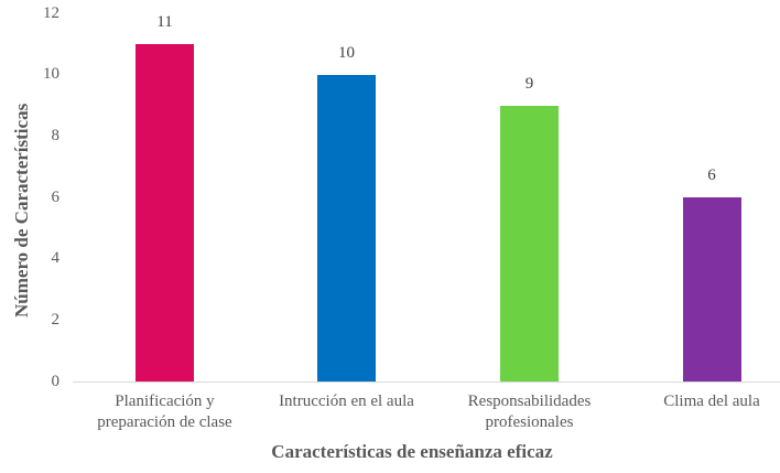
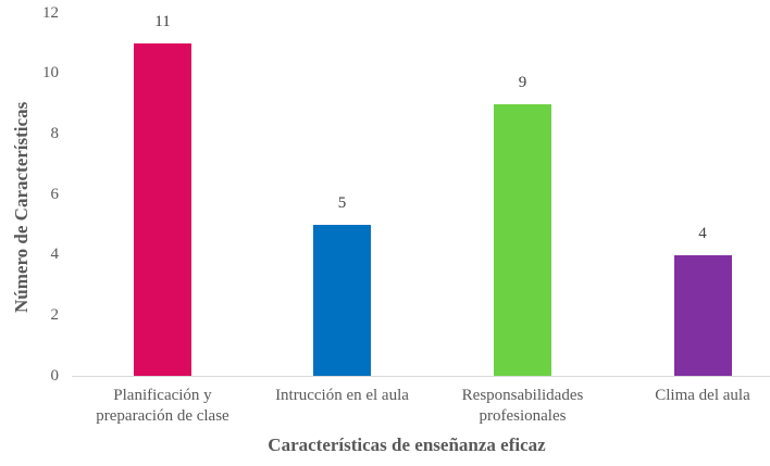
Intrucción en el aula: 10 -> 5
Clima del aula: 6 -> 4
